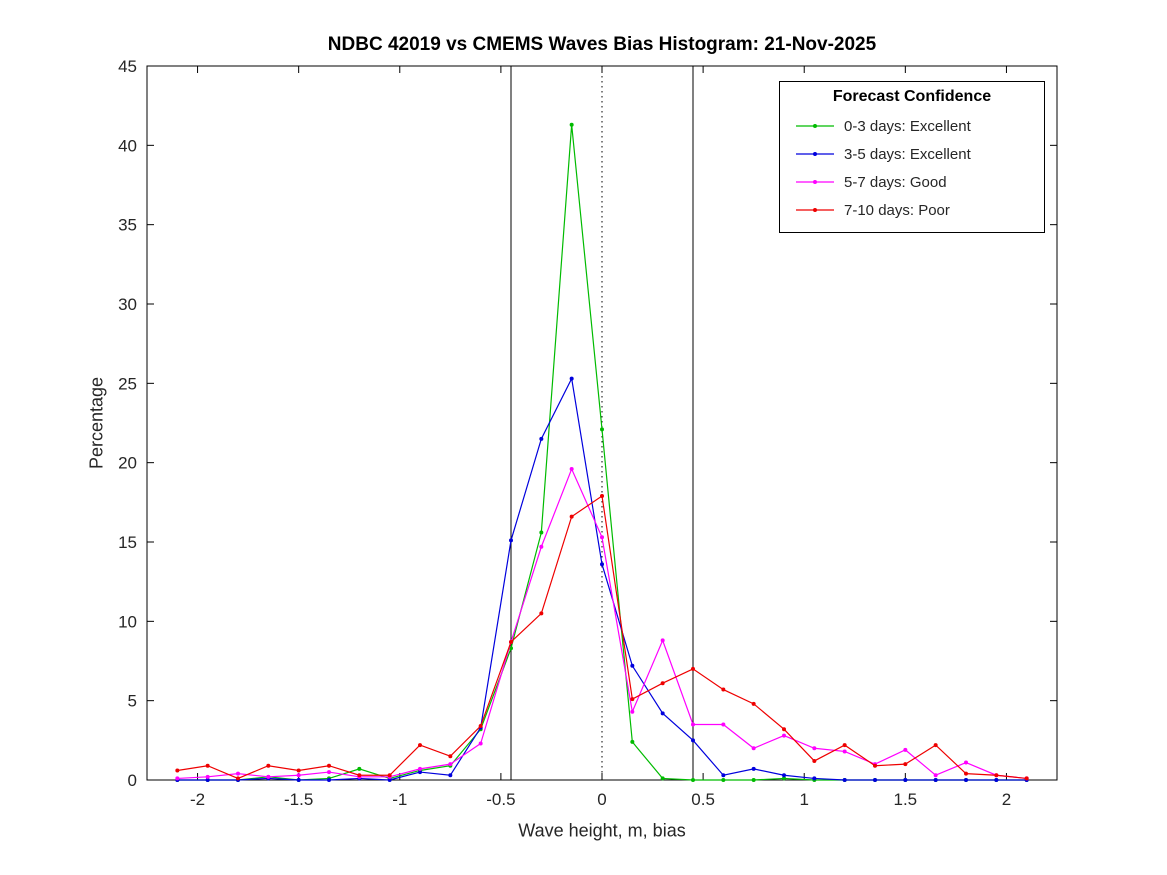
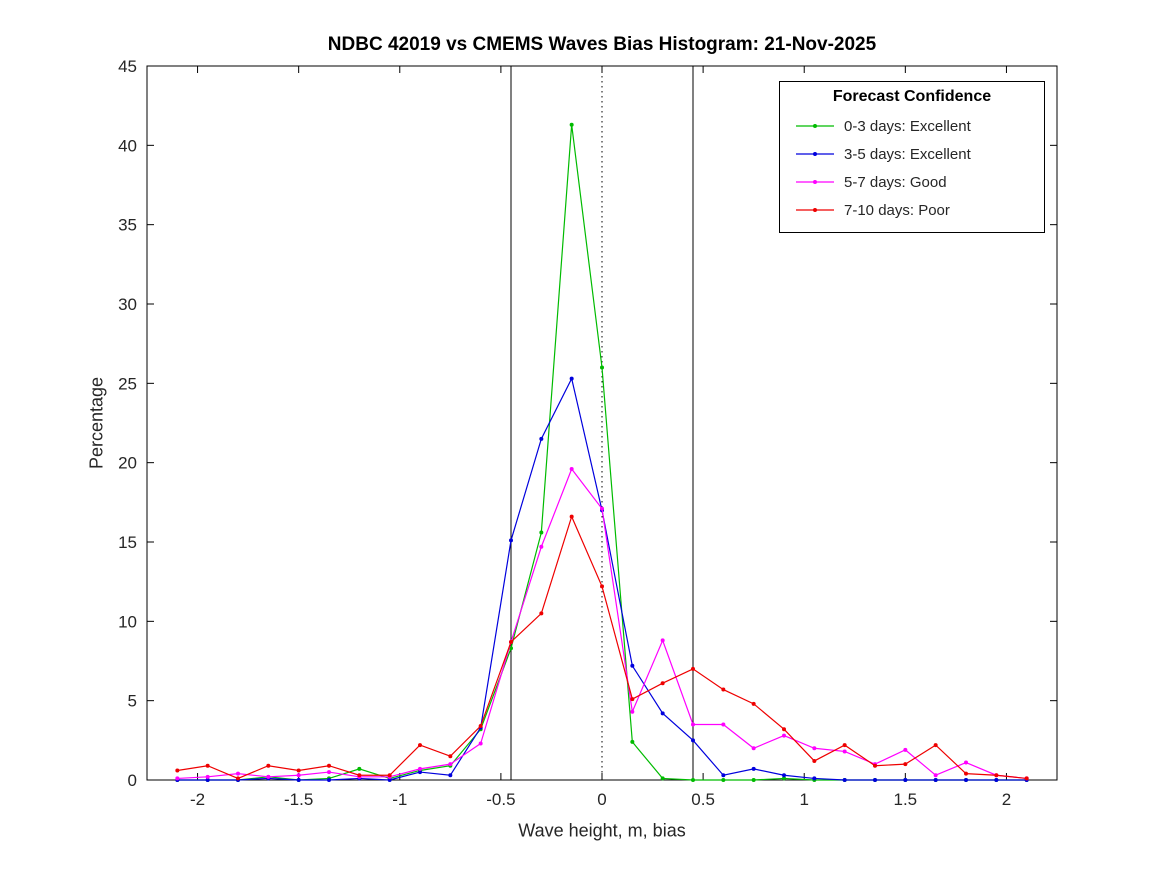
0-3 days: Excellent/0: 22.1 -> 26.0
3-5 days: Excellent/0: 13.6 -> 17.0
5-7 days: Good/0: 15.3 -> 17.1
7-10 days: Poor/0: 17.9 -> 12.2
